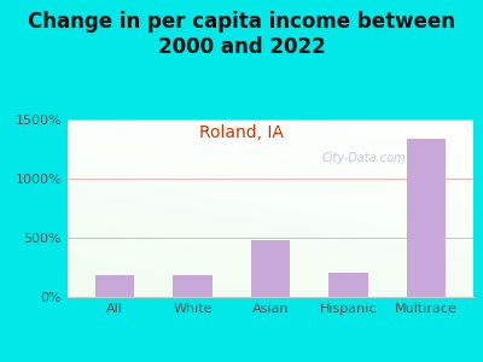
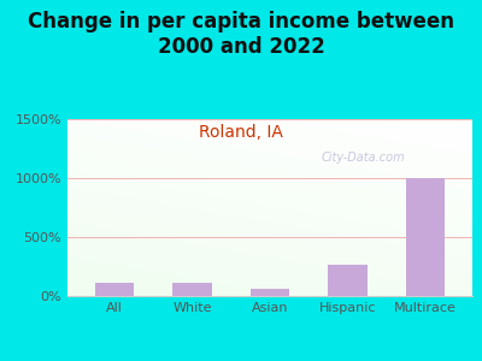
All: 180% -> 110%
White: 180% -> 110%
Asian: 480% -> 60%
Hispanic: 200% -> 270%
Multirace: 1340% -> 1000%
